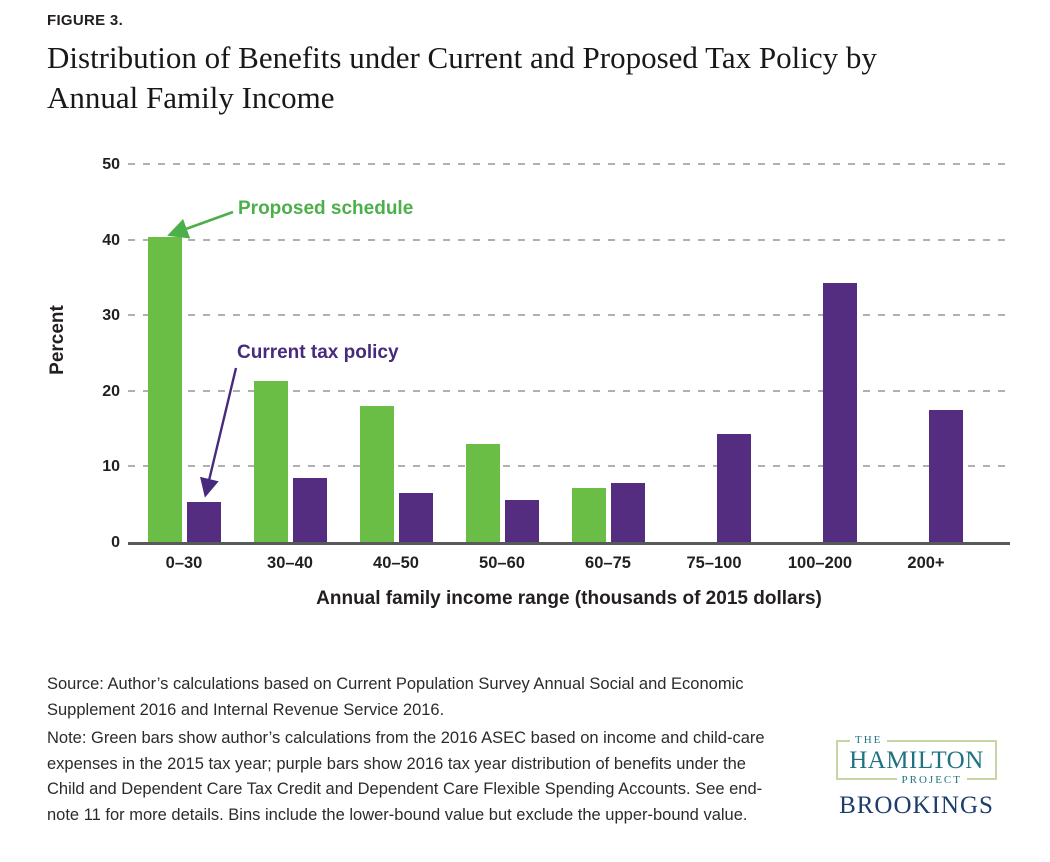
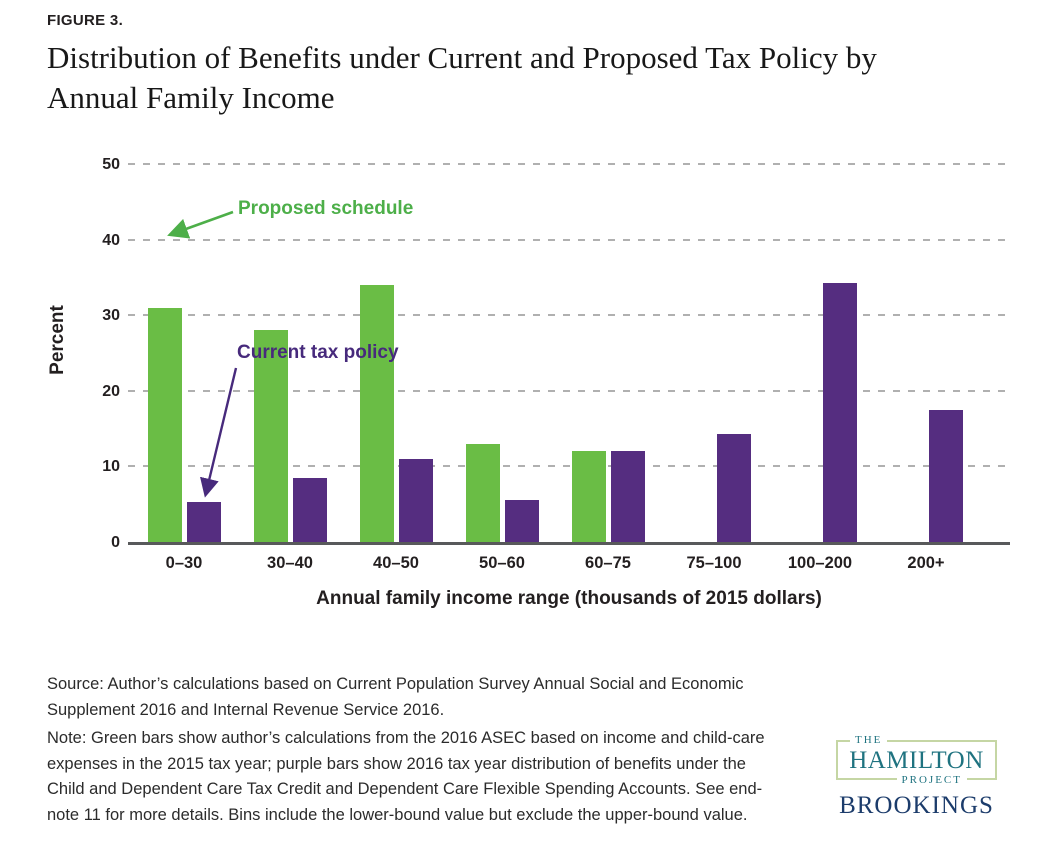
Proposed schedule/0–30: 40 -> 31
Proposed schedule/30–40: 21 -> 28
Proposed schedule/40–50: 18 -> 34
Current tax policy/40–50: 6 -> 11
Proposed schedule/60–75: 7 -> 12
Current tax policy/60–75: 8 -> 12
